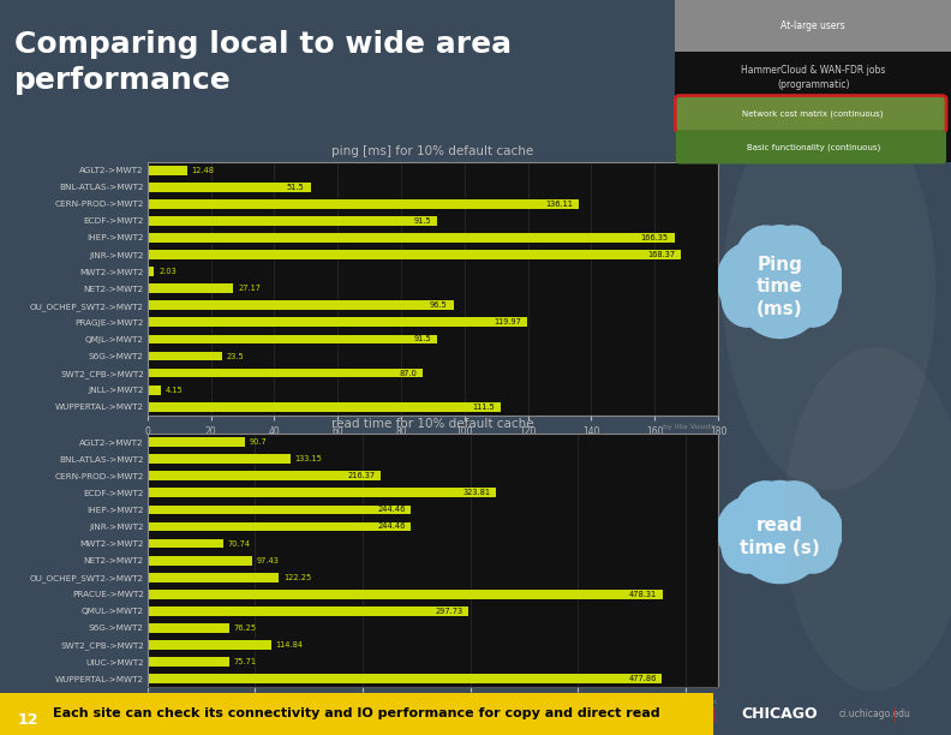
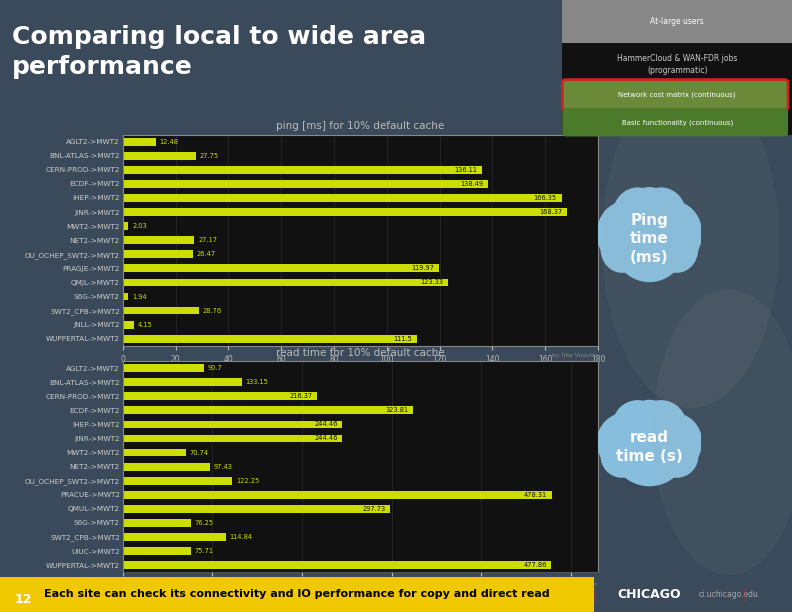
ping [ms] for 10% default cache/BNL-ATLAS->MWT2: 51.5 -> 27.8
ping [ms] for 10% default cache/ECDF->MWT2: 91.5 -> 138.5
ping [ms] for 10% default cache/OU_OCHEP_SWT2->MWT2: 96.5 -> 26.5
ping [ms] for 10% default cache/QMJL->MWT2: 91.5 -> 123.3
ping [ms] for 10% default cache/S6G->MWT2: 23.5 -> 1.9
ping [ms] for 10% default cache/SWT2_CPB->MWT2: 87.0 -> 28.8
